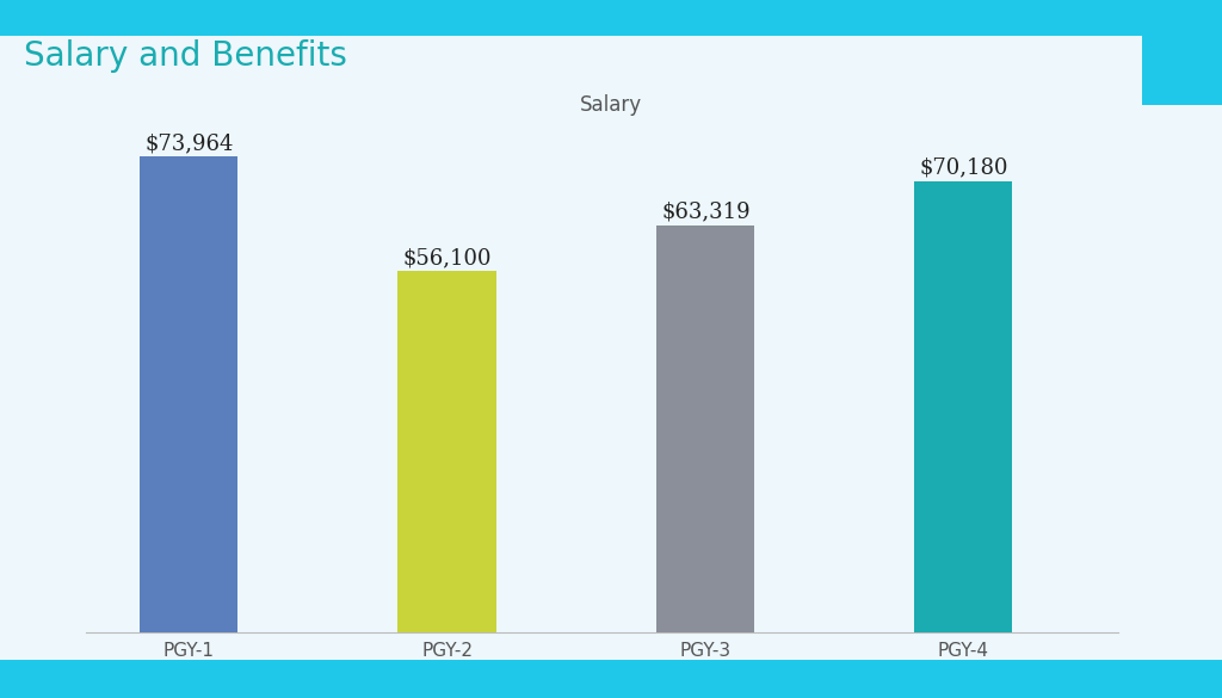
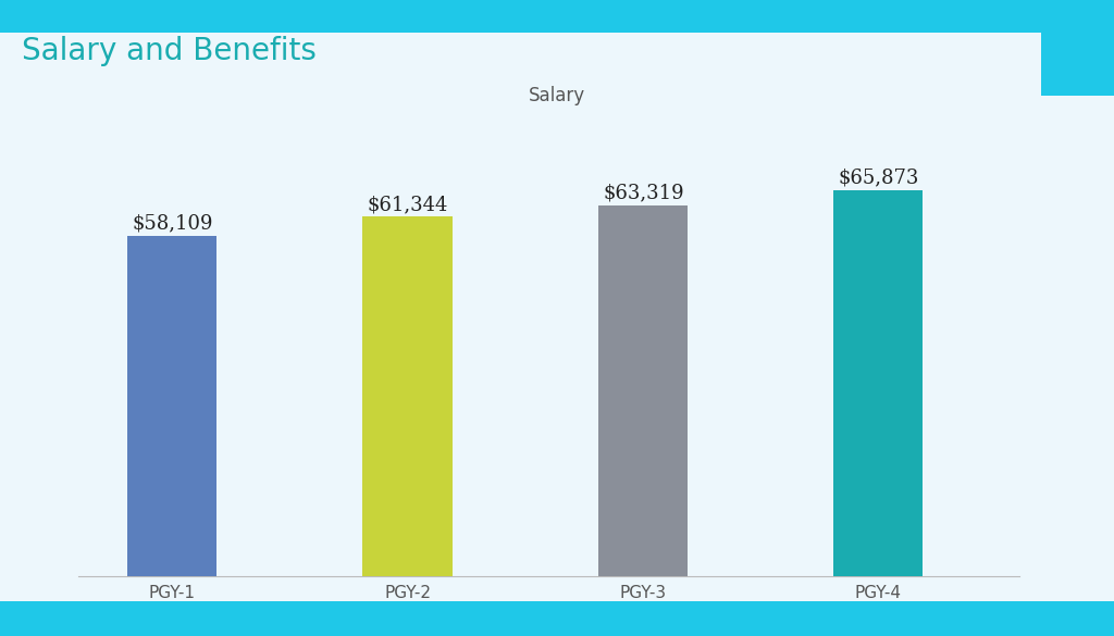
PGY-1: $73,964 -> $58,109
PGY-2: $56,100 -> $61,344
PGY-4: $70,180 -> $65,873
